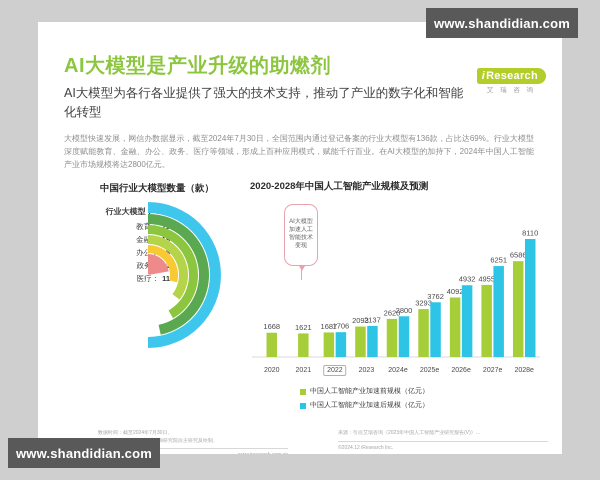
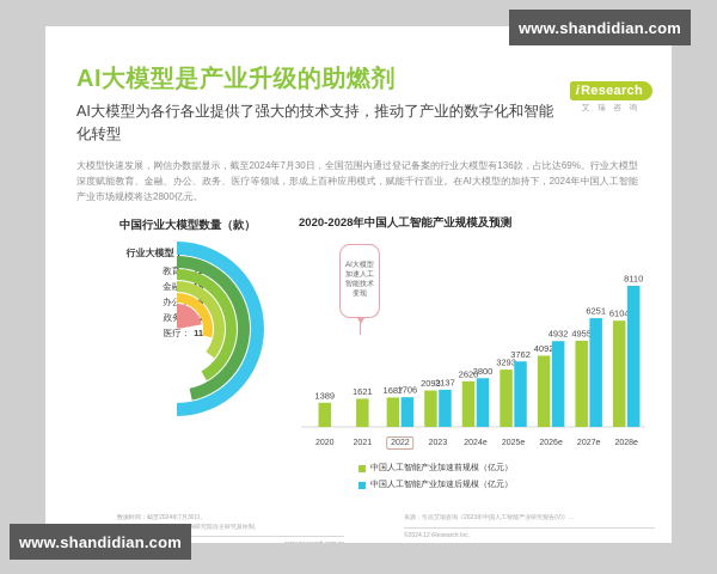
2020-2028年中国人工智能产业规模及预测/中国人工智能产业加速前规模（亿元）/2020: 1668 -> 1389
2020-2028年中国人工智能产业规模及预测/中国人工智能产业加速前规模（亿元）/2028e: 6586 -> 6104
